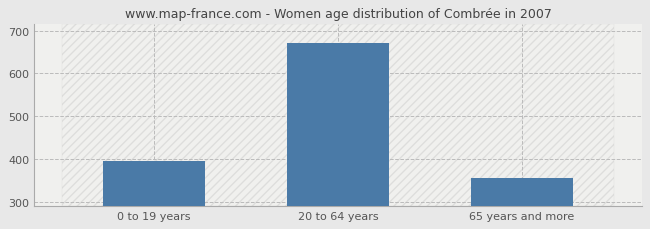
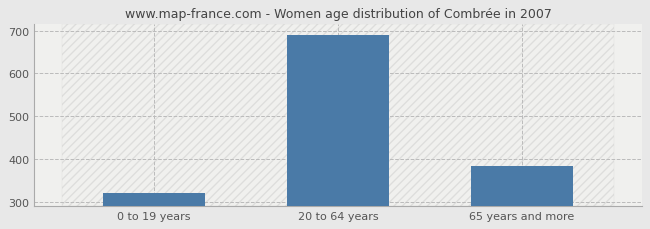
0 to 19 years: 395 -> 320
20 to 64 years: 670 -> 690
65 years and more: 355 -> 383
